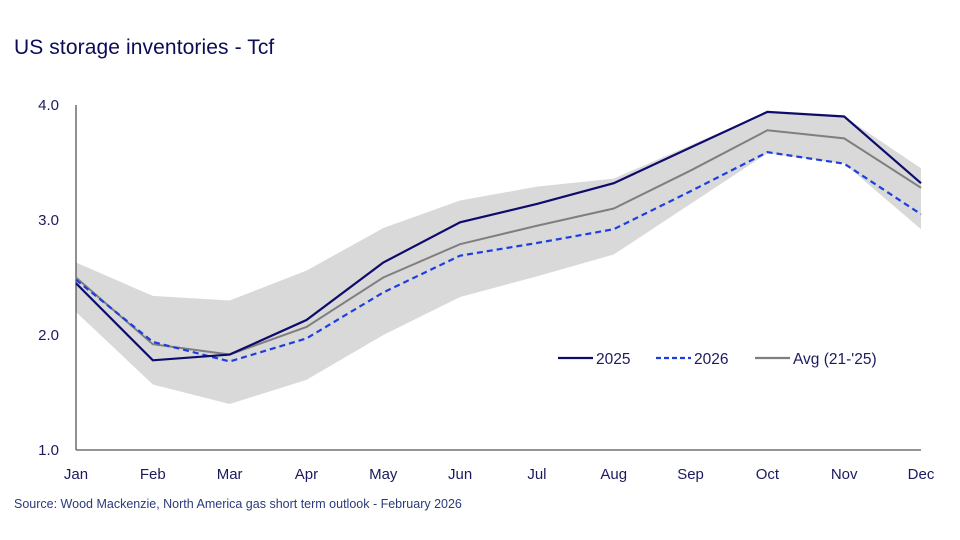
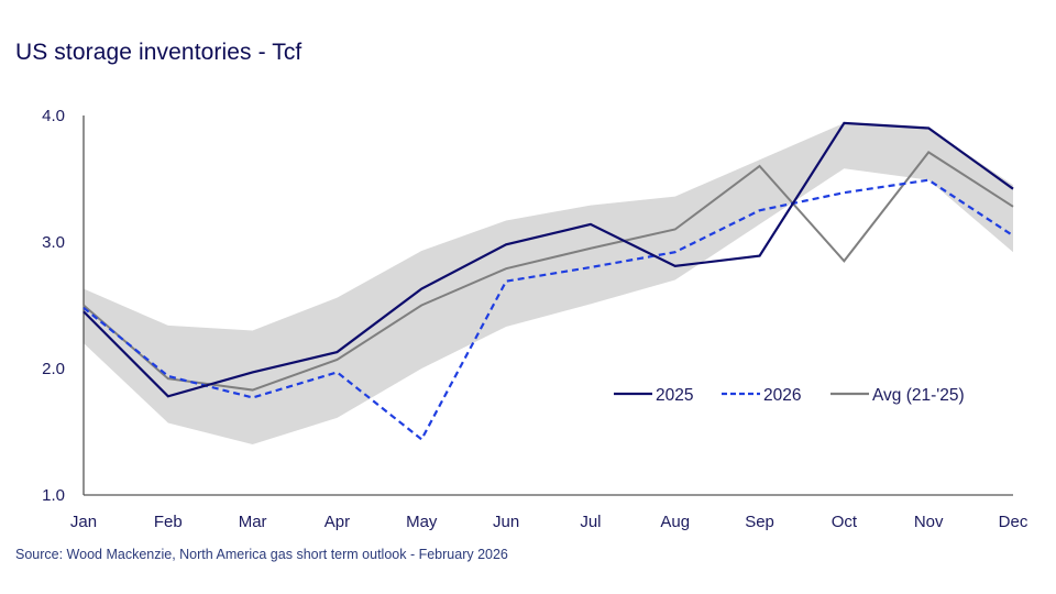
2025/Mar: 1.83 -> 1.97
2026/May: 2.37 -> 1.44
2025/Aug: 3.32 -> 2.81
2025/Sep: 3.63 -> 2.89
Avg (21-'25)/Sep: 3.43 -> 3.60
2026/Oct: 3.59 -> 3.39
Avg (21-'25)/Oct: 3.78 -> 2.85
2025/Dec: 3.32 -> 3.42
